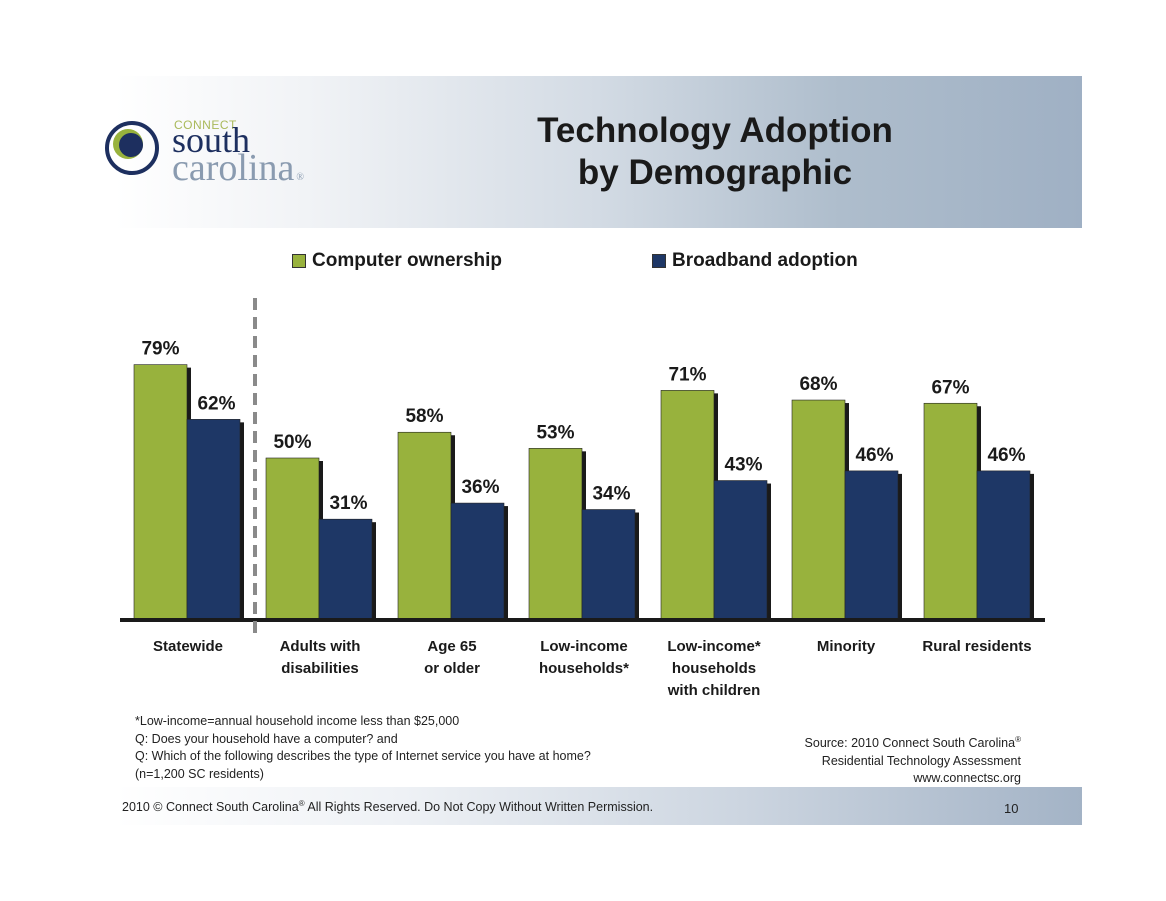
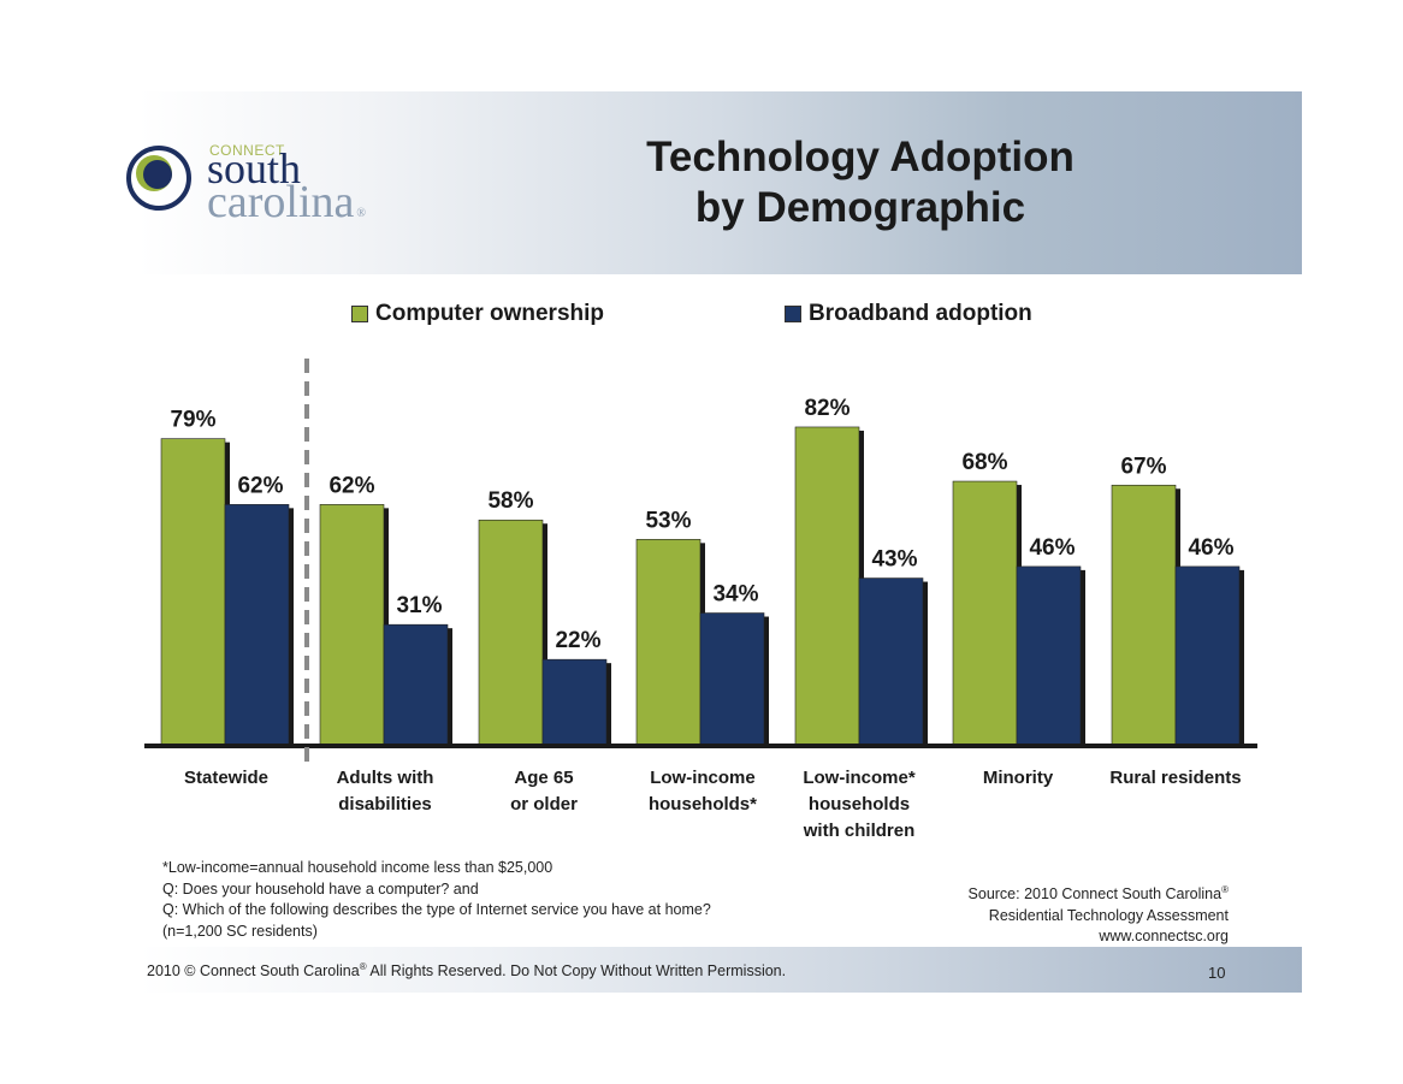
Computer ownership/Adults with disabilities: 50% -> 62%
Broadband adoption/Age 65 or older: 36% -> 22%
Computer ownership/Low-income* households with children: 71% -> 82%
